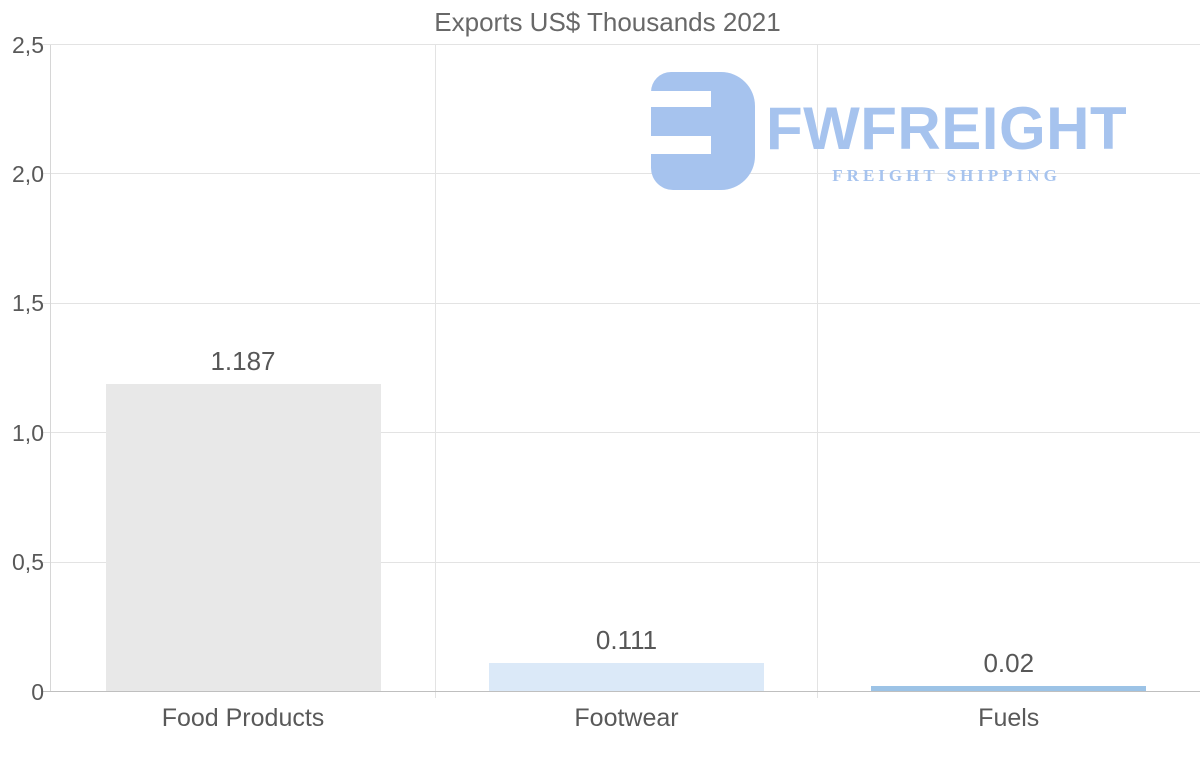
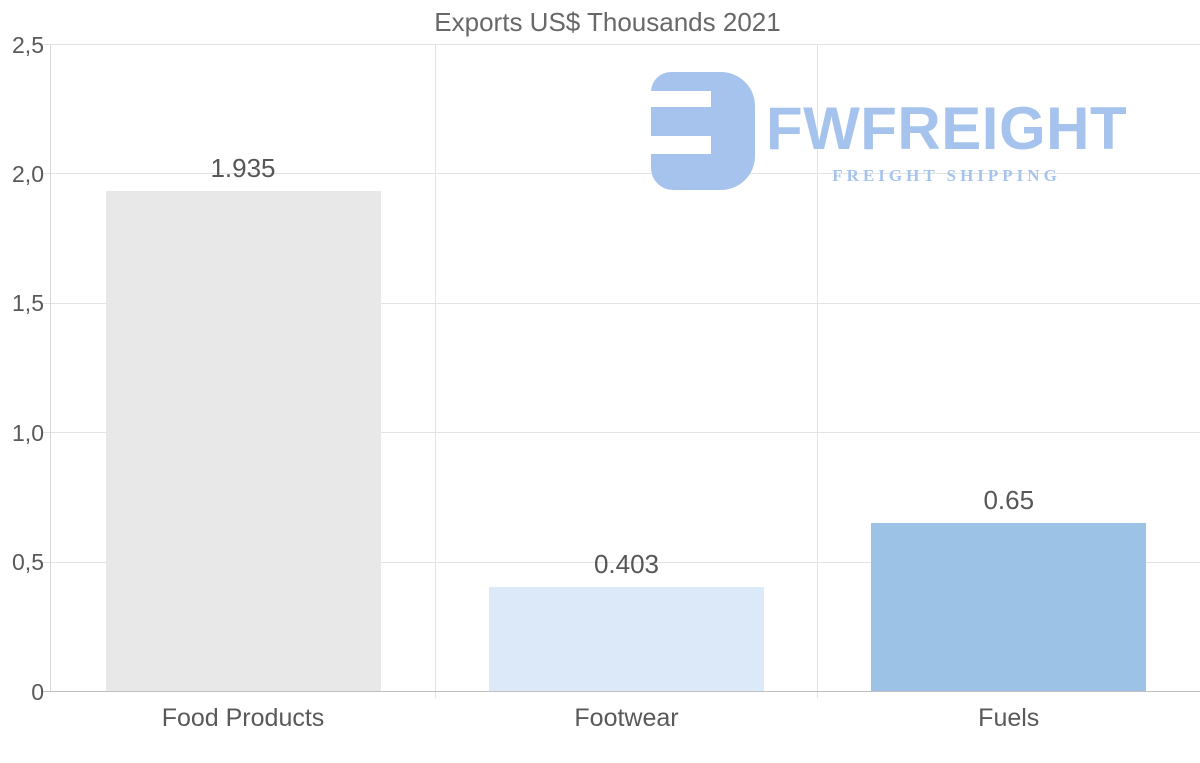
Food Products: 1.187 -> 1.935
Footwear: 0.111 -> 0.403
Fuels: 0.02 -> 0.65
